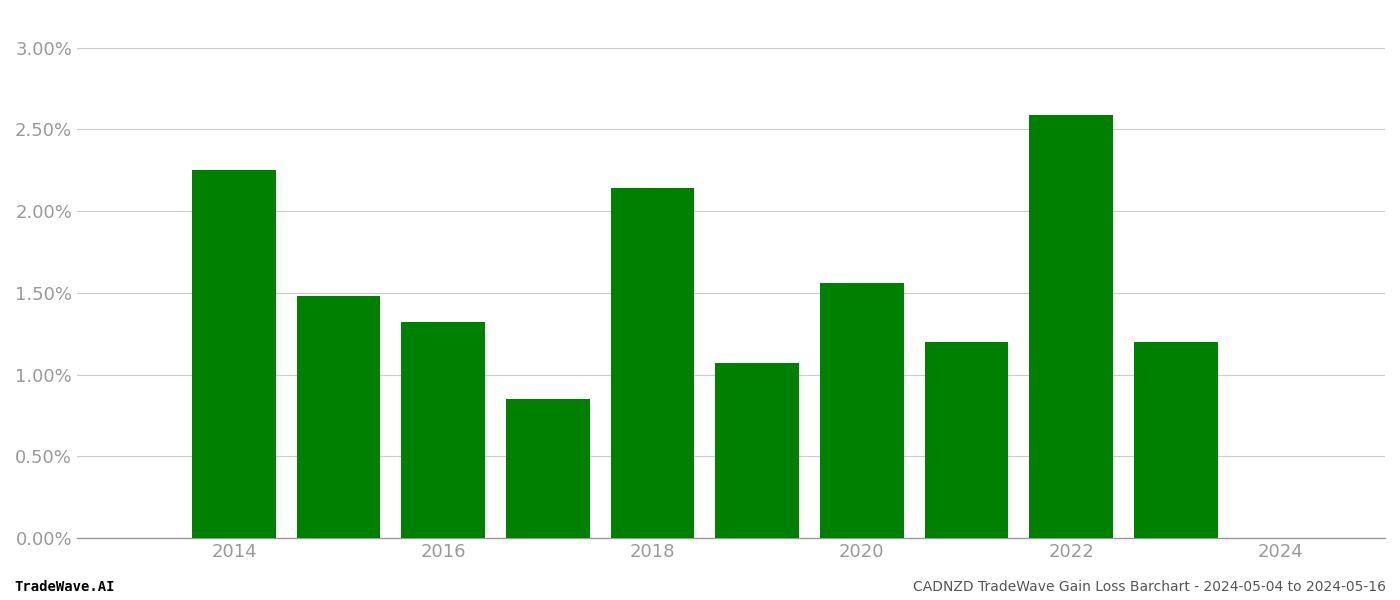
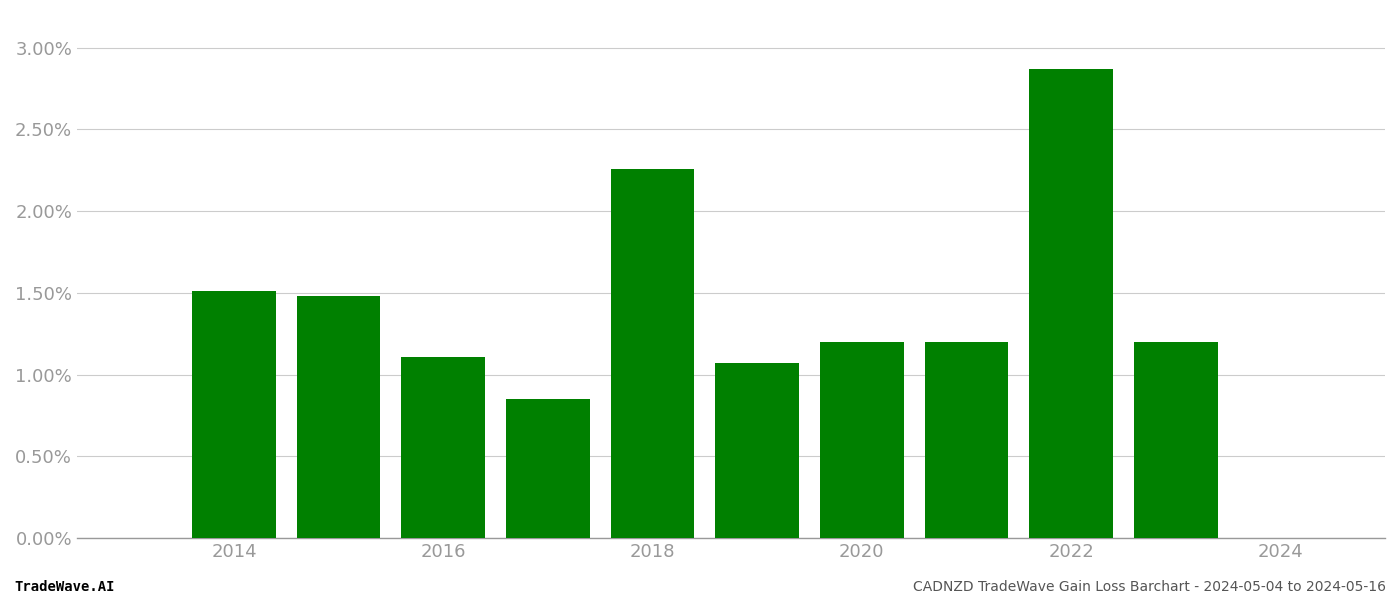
2014: 2.25% -> 1.51%
2016: 1.32% -> 1.11%
2018: 2.14% -> 2.26%
2020: 1.56% -> 1.20%
2022: 2.59% -> 2.87%
